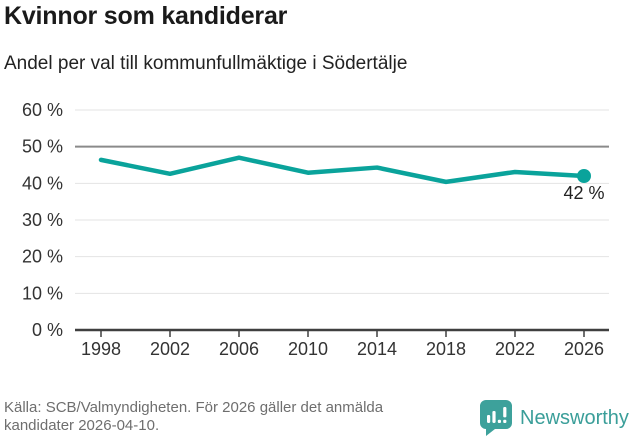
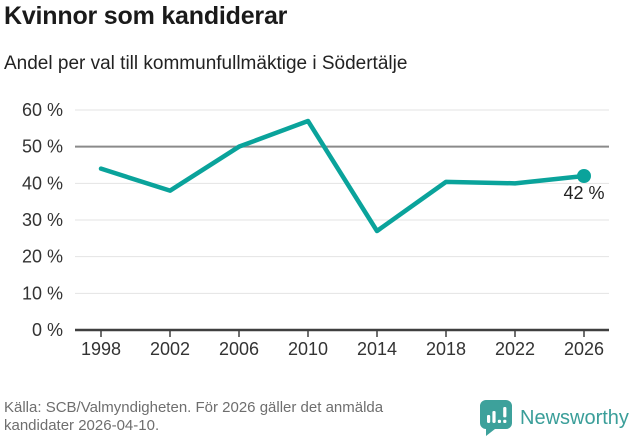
1998: 46% -> 44%
2002: 43% -> 38%
2006: 47% -> 50%
2010: 43% -> 57%
2014: 44% -> 27%
2022: 43% -> 40%
